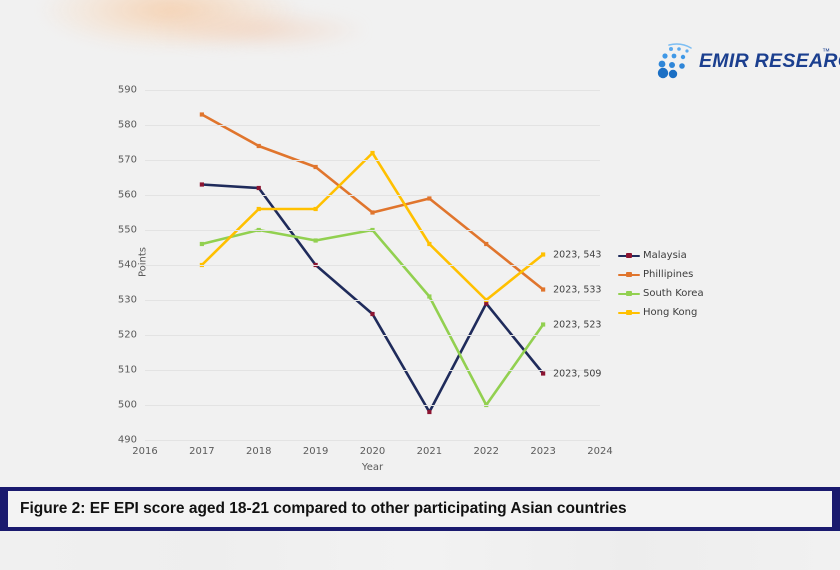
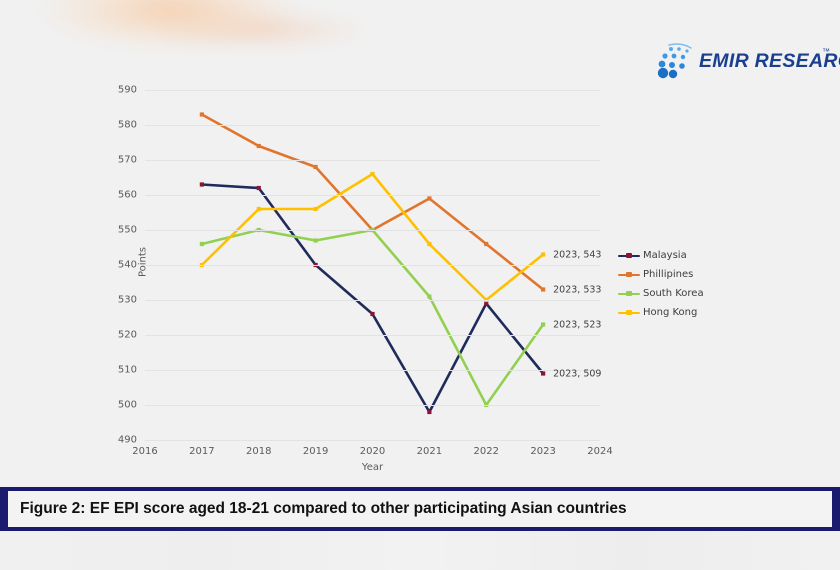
Phillipines/2020: 555 -> 550
Hong Kong/2020: 572 -> 566
